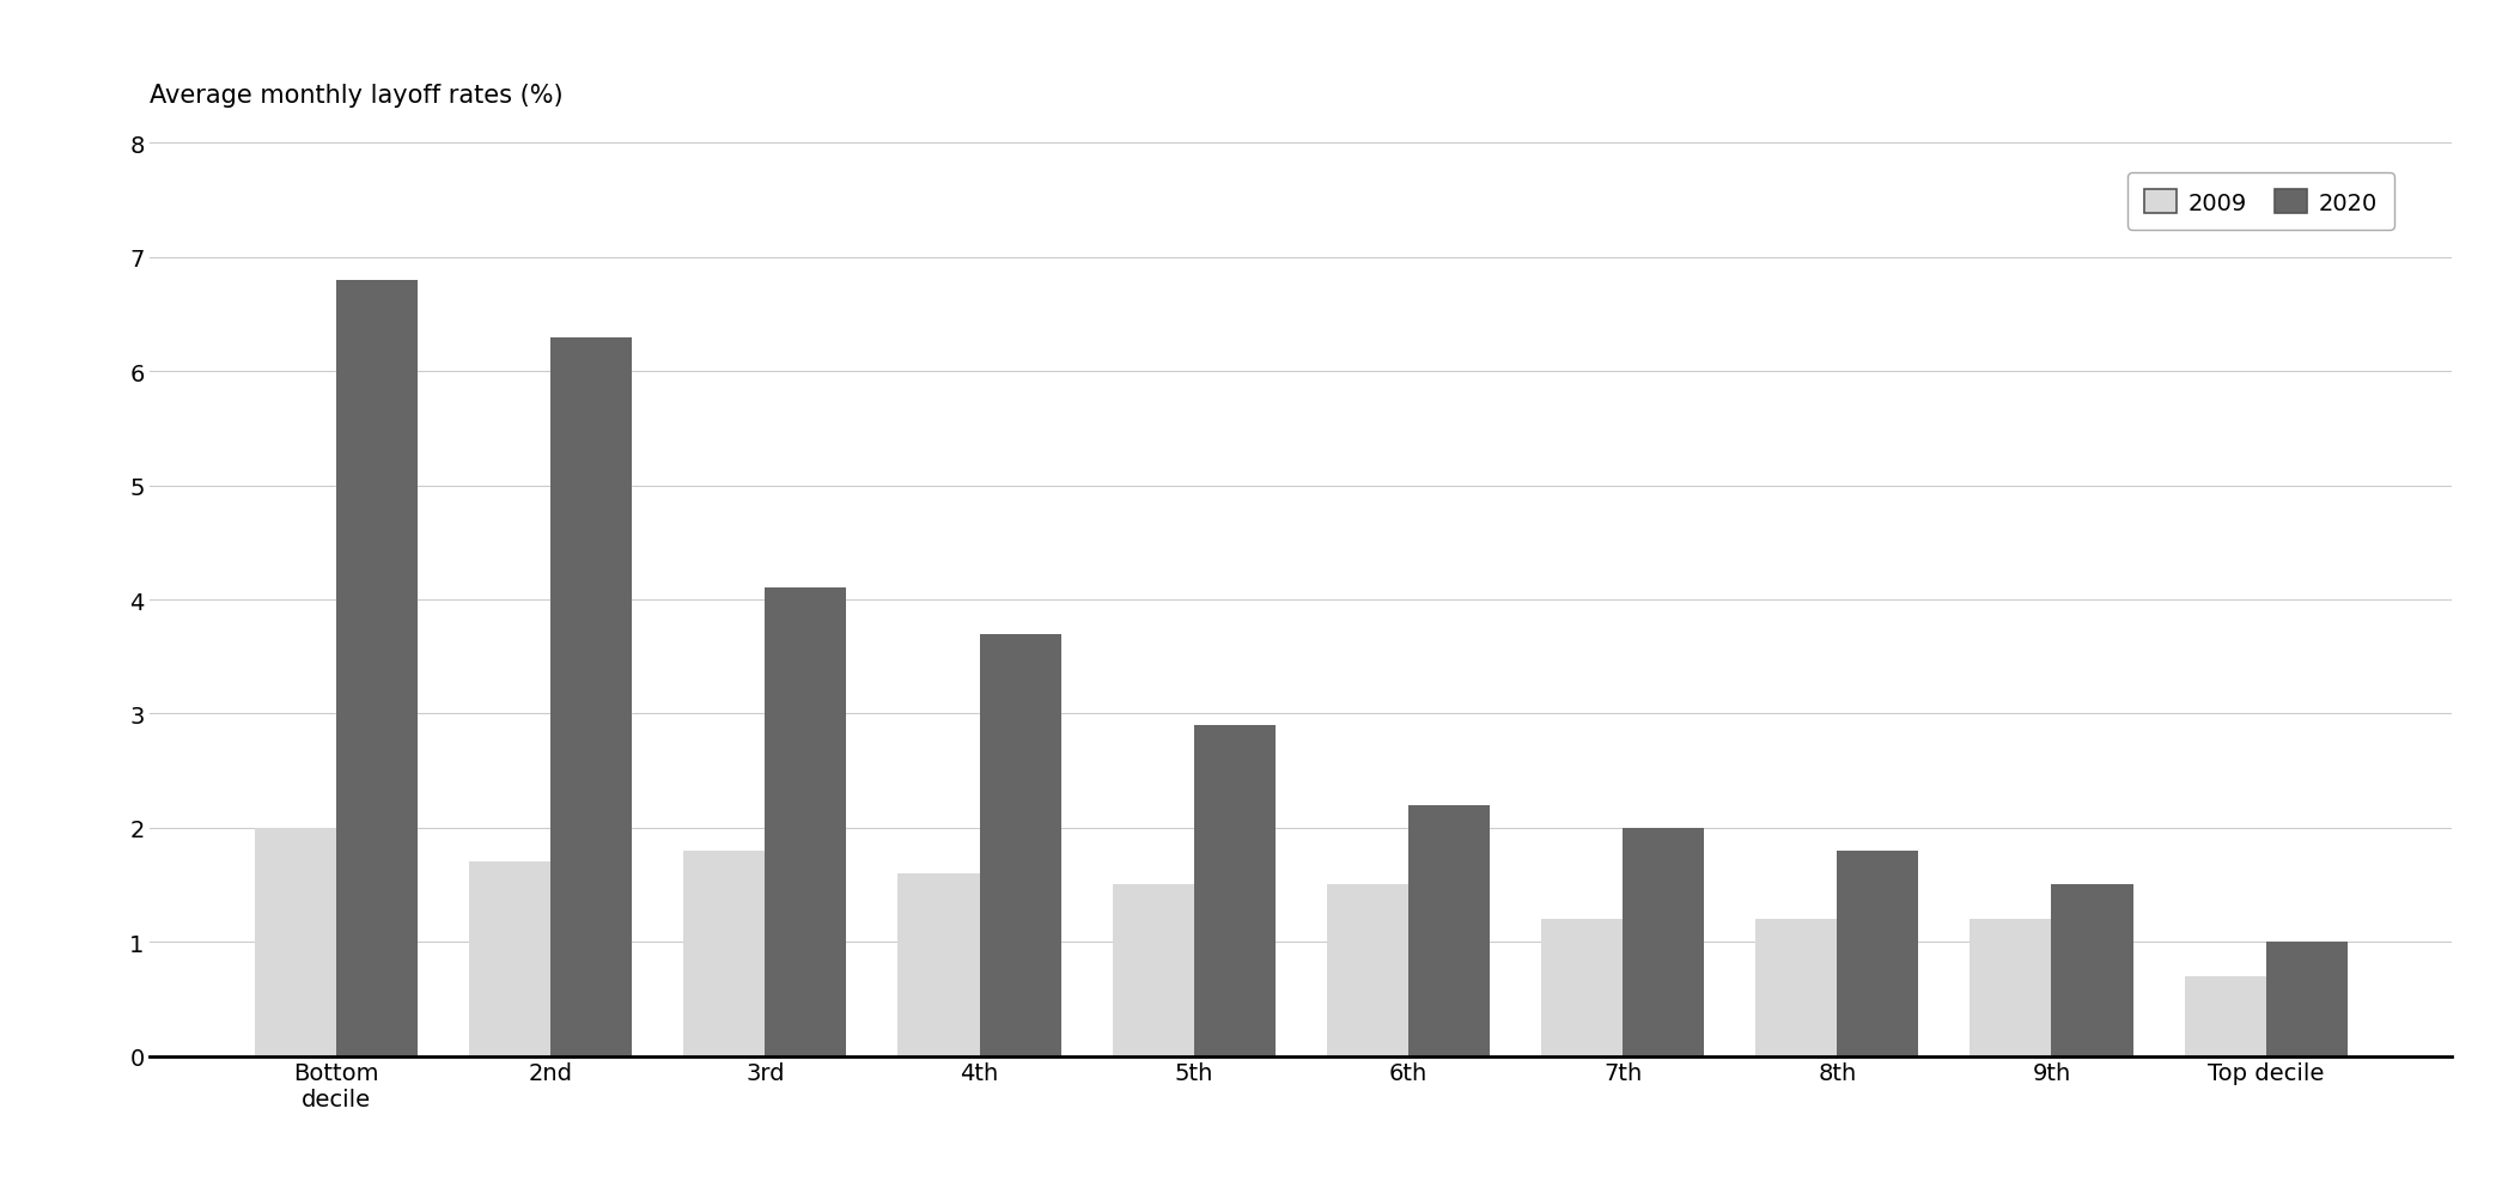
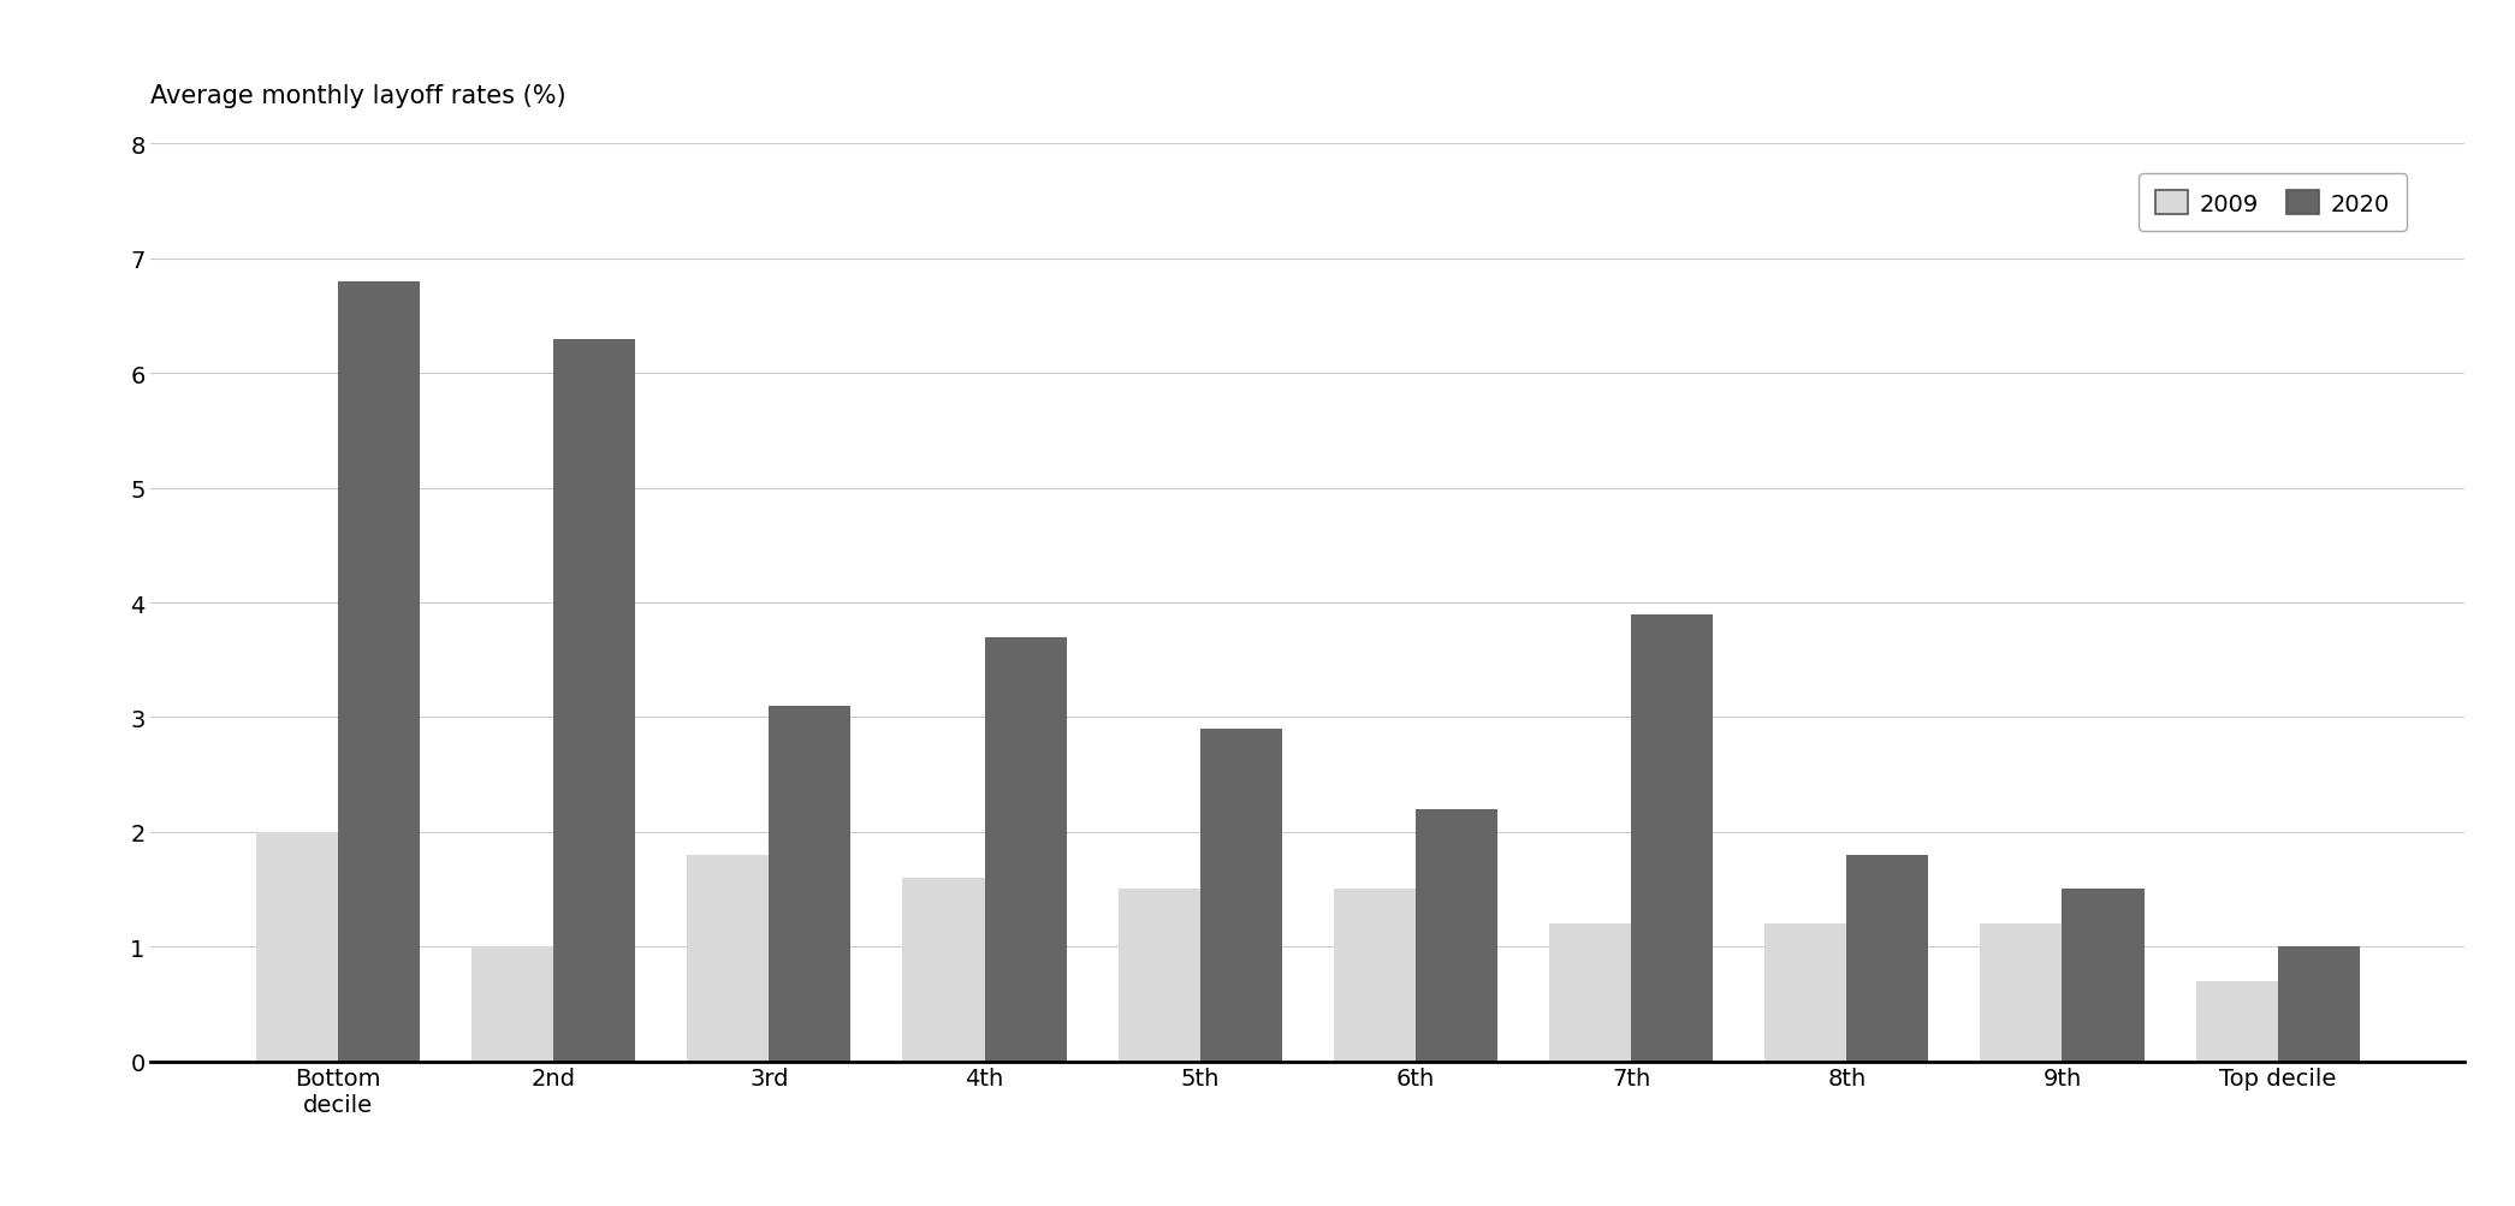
2009/2nd: 1.7 -> 1.0
2020/3rd: 4.1 -> 3.1
2020/7th: 2.0 -> 3.9
